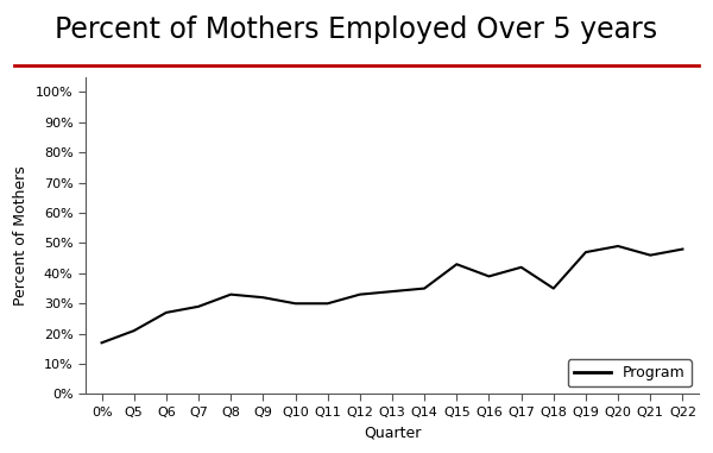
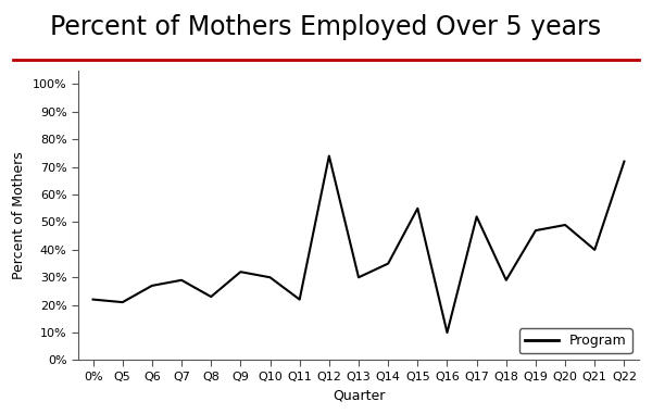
0%: 17% -> 22%
Q8: 33% -> 23%
Q11: 30% -> 22%
Q12: 33% -> 74%
Q13: 34% -> 30%
Q15: 43% -> 55%
Q16: 39% -> 10%
Q17: 42% -> 52%
Q18: 35% -> 29%
Q21: 46% -> 40%
Q22: 48% -> 72%
